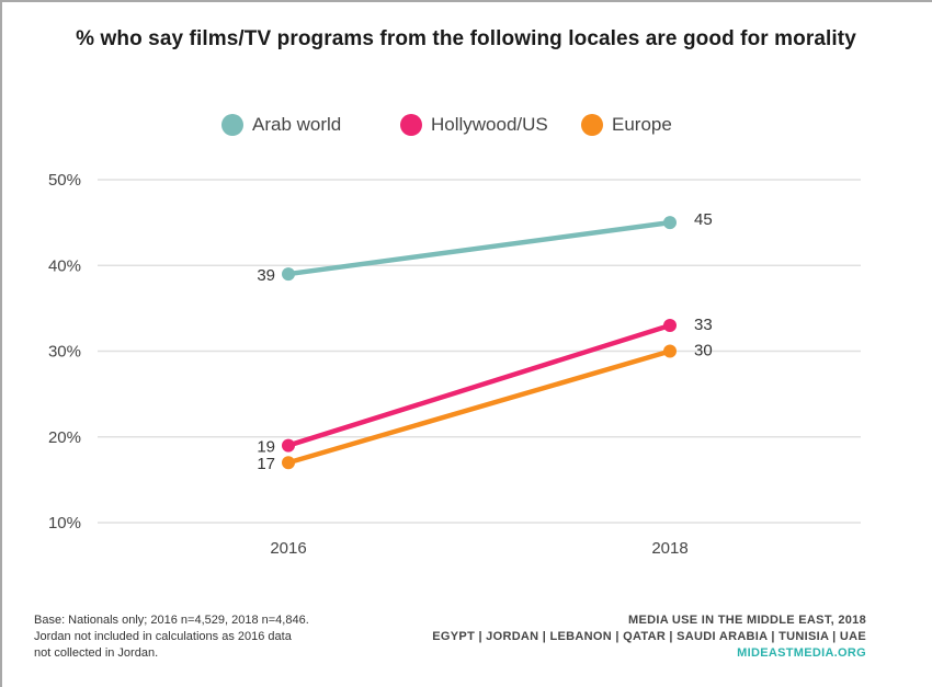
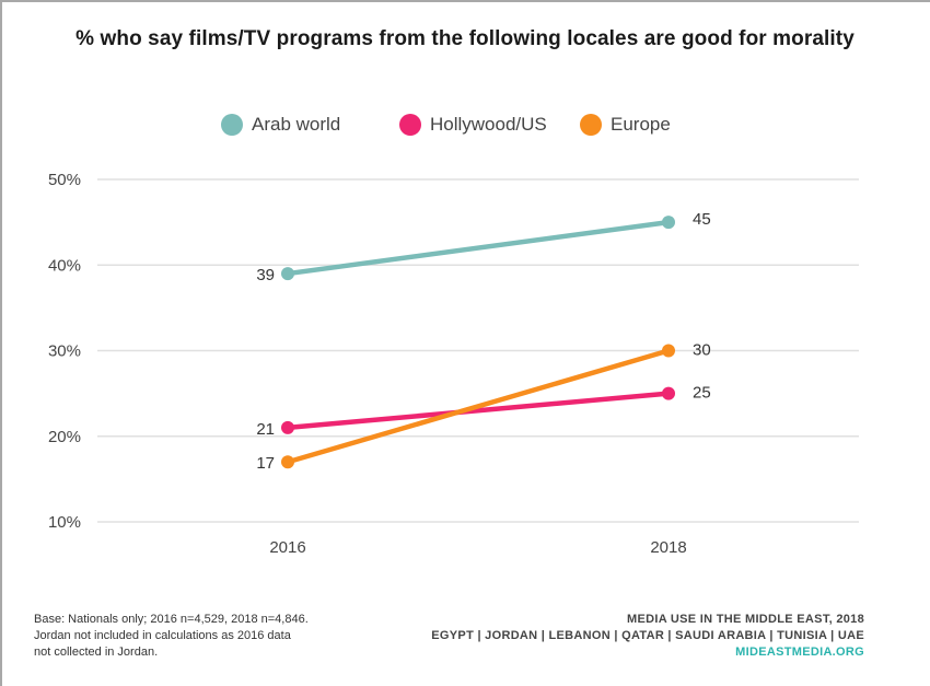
Hollywood/US/2016: 19 -> 21
Hollywood/US/2018: 33 -> 25
